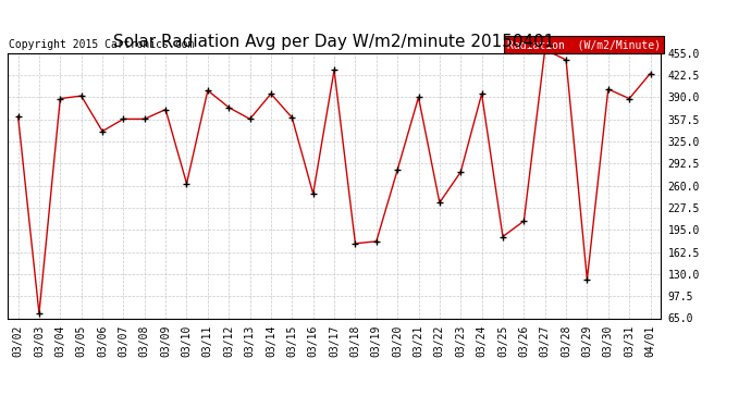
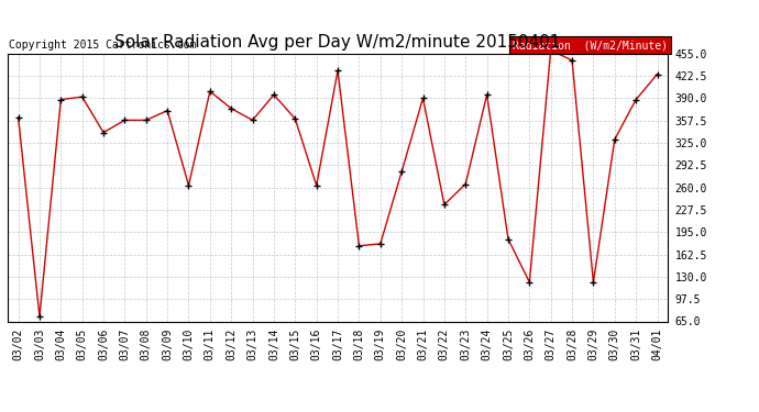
03/16: 248 -> 263
03/23: 280 -> 265
03/26: 208 -> 122
03/30: 402 -> 330
